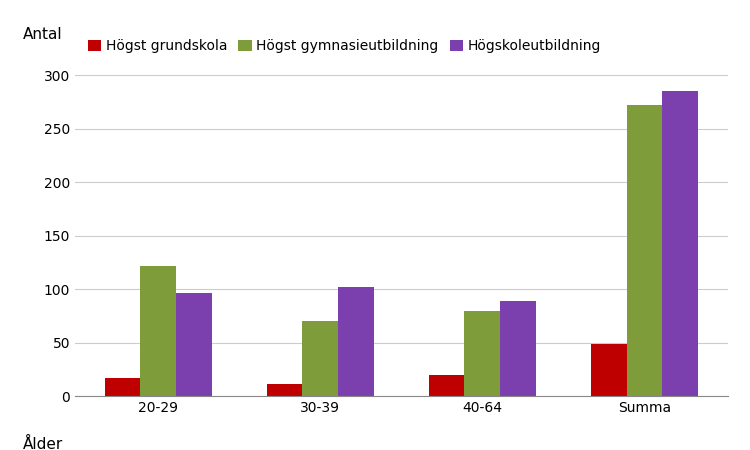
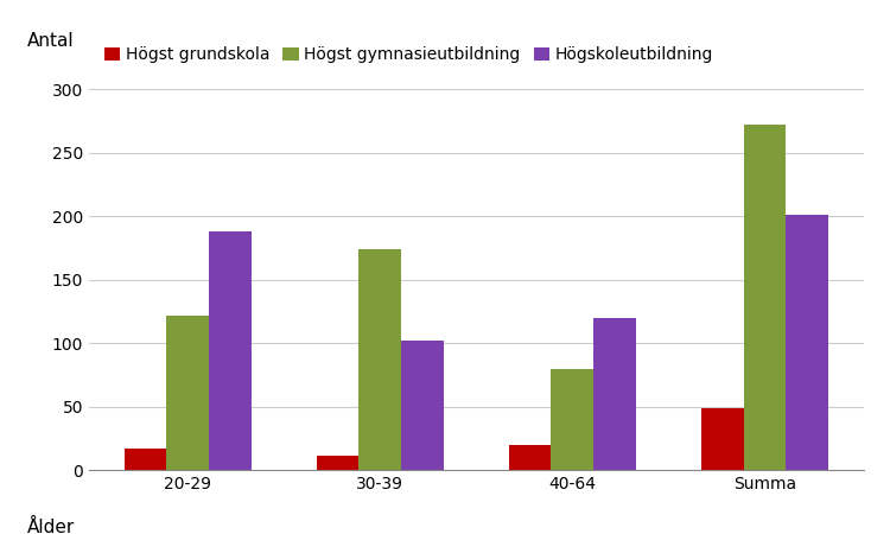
Högskoleutbildning/20-29: 96 -> 188
Högst gymnasieutbildning/30-39: 70 -> 174
Högskoleutbildning/40-64: 89 -> 120
Högskoleutbildning/Summa: 285 -> 201
